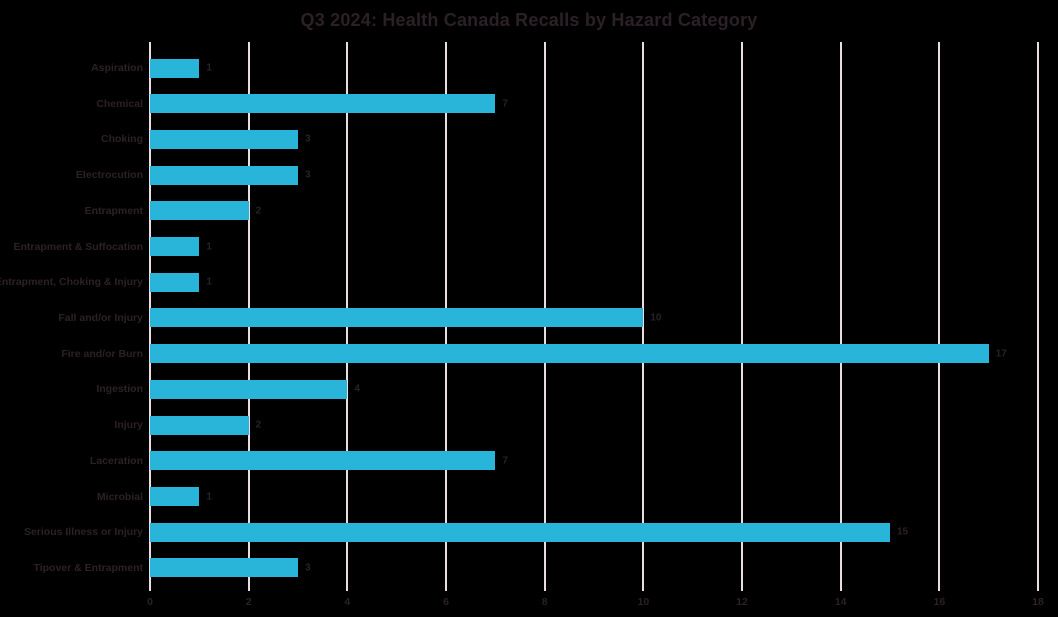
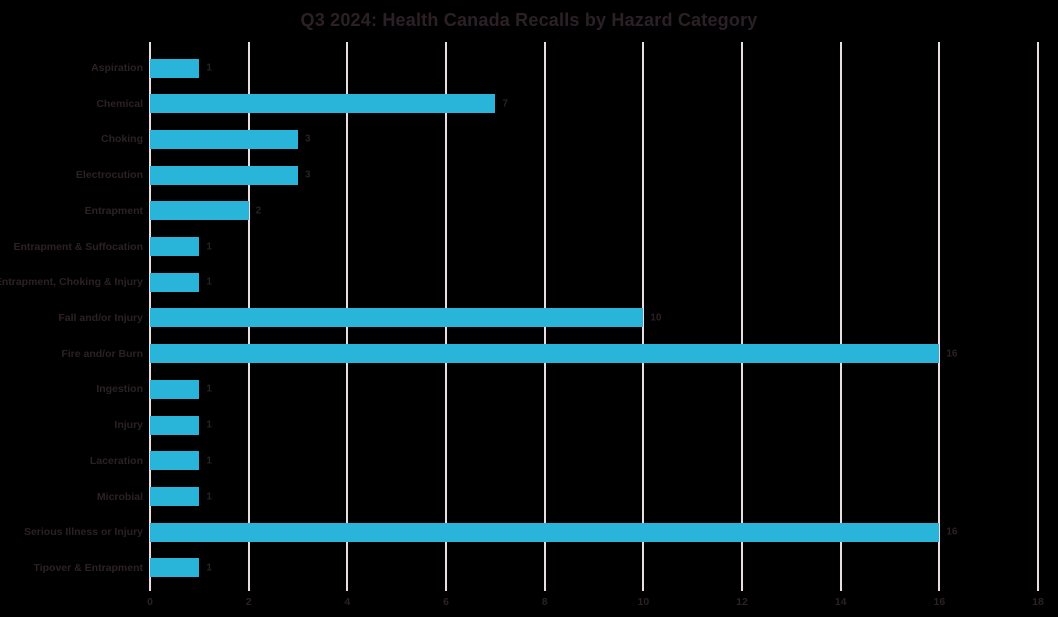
Fire and/or Burn: 17 -> 16
Ingestion: 4 -> 1
Injury: 2 -> 1
Laceration: 7 -> 1
Serious Illness or Injury: 15 -> 16
Tipover & Entrapment: 3 -> 1
